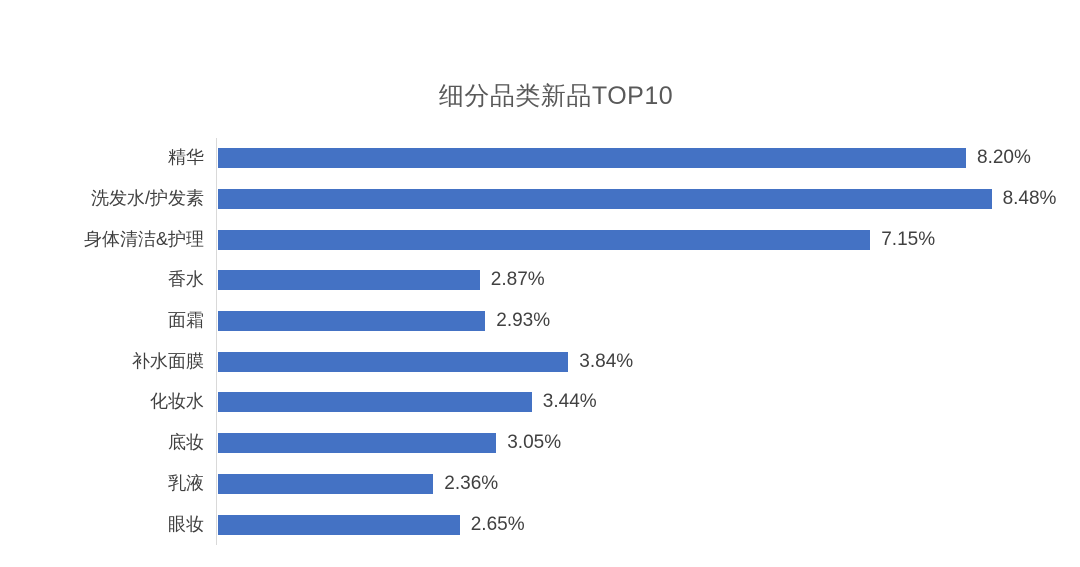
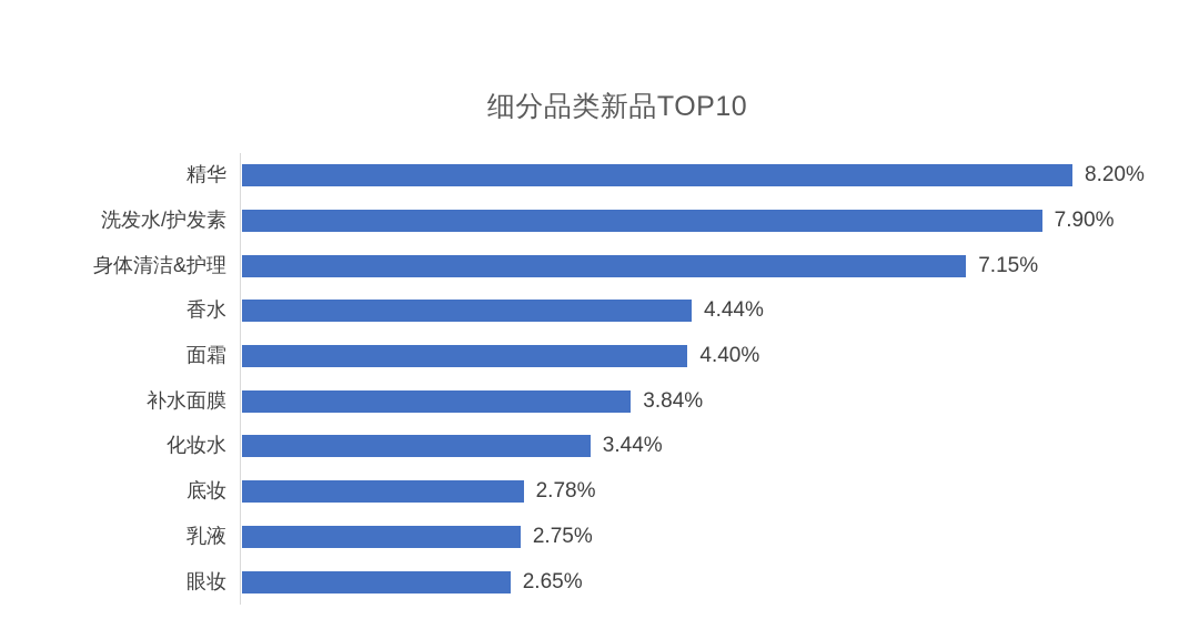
洗发水/护发素: 8.48% -> 7.90%
香水: 2.87% -> 4.44%
面霜: 2.93% -> 4.40%
底妆: 3.05% -> 2.78%
乳液: 2.36% -> 2.75%
